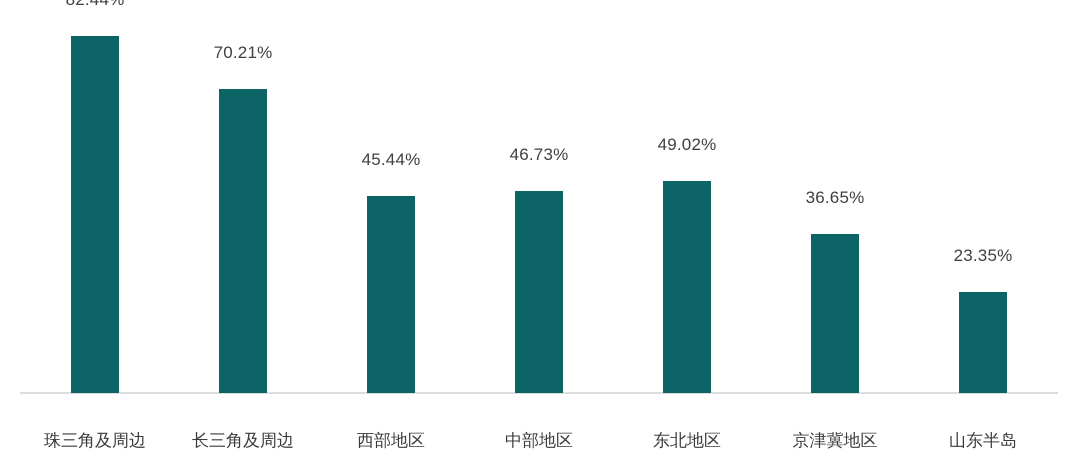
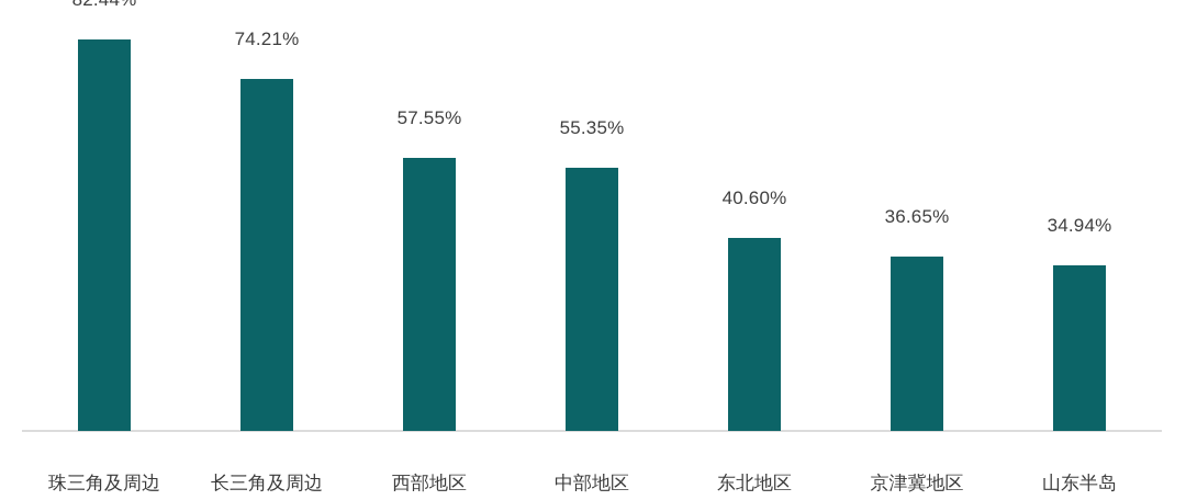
长三角及周边: 70.21% -> 74.21%
西部地区: 45.44% -> 57.55%
中部地区: 46.73% -> 55.35%
东北地区: 49.02% -> 40.60%
山东半岛: 23.35% -> 34.94%
